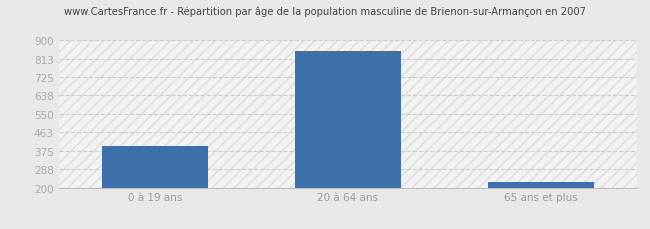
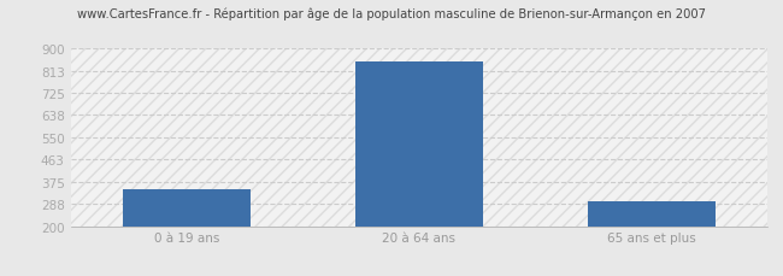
0 à 19 ans: 400 -> 345
65 ans et plus: 228 -> 300
